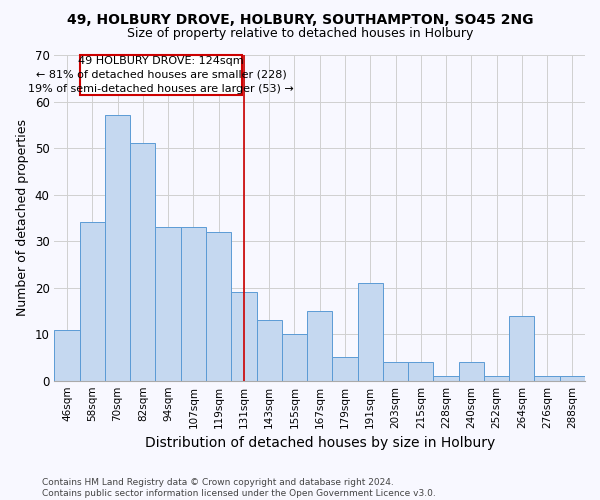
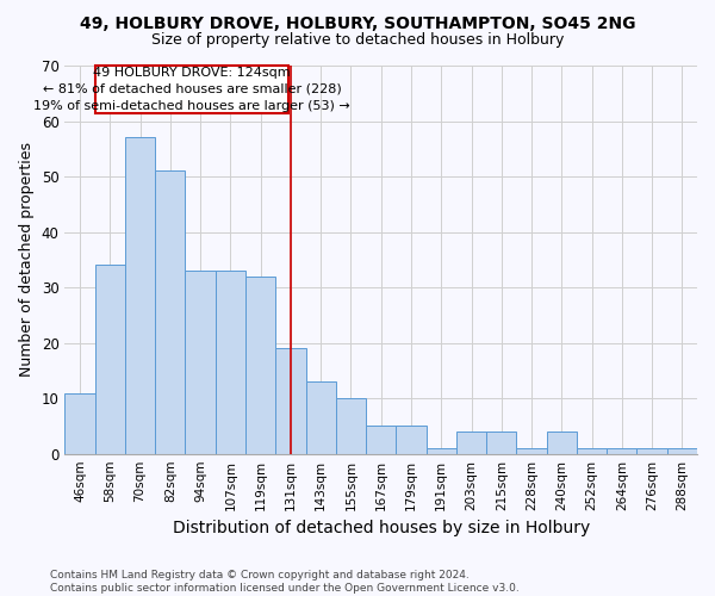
167sqm: 15 -> 5
191sqm: 21 -> 1
264sqm: 14 -> 1
